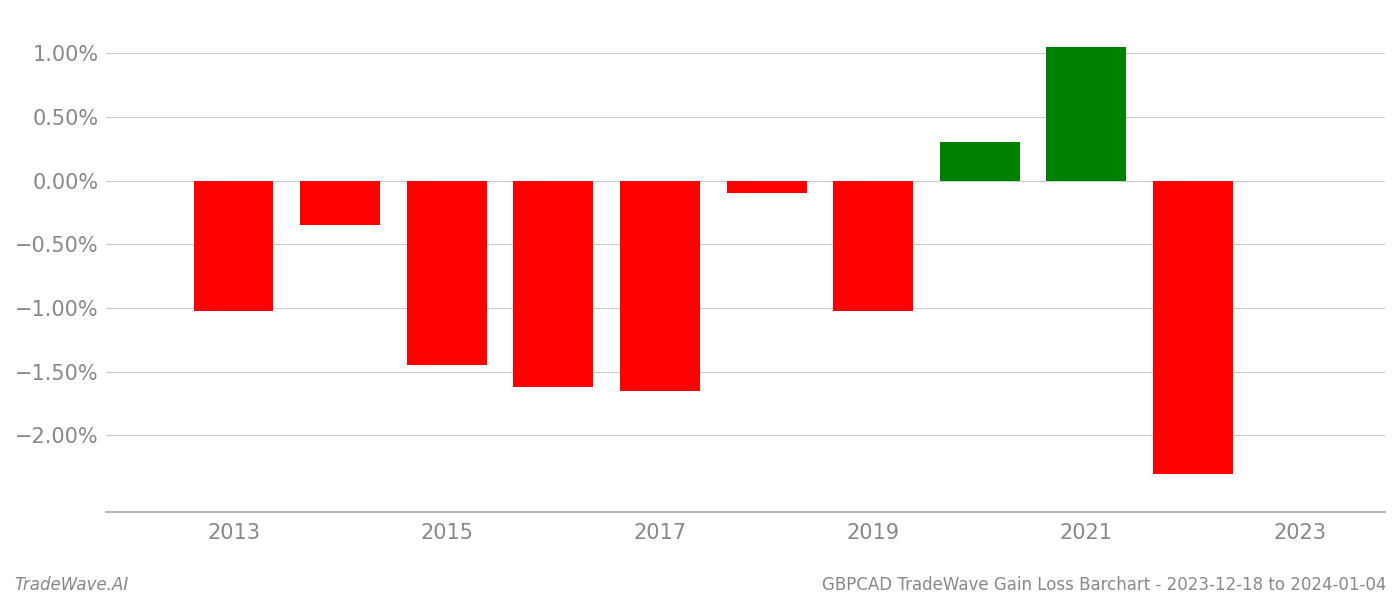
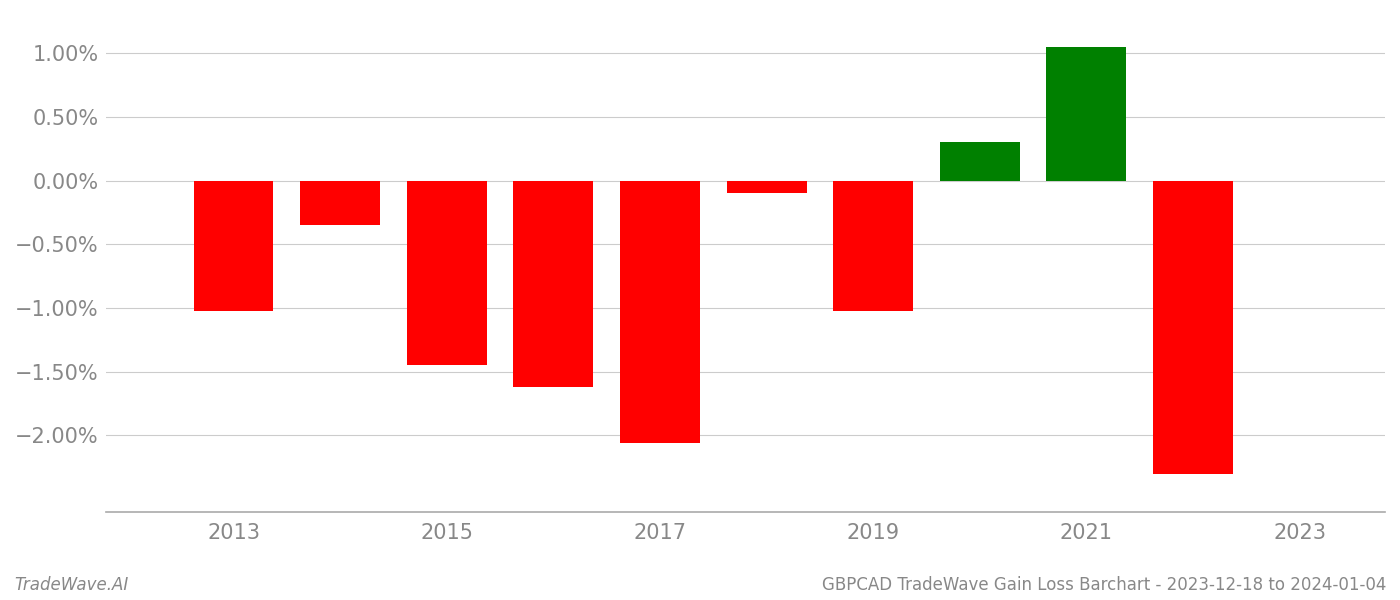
2017: -1.65% -> -2.06%
